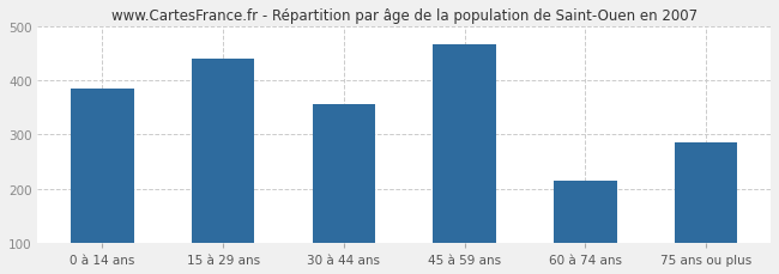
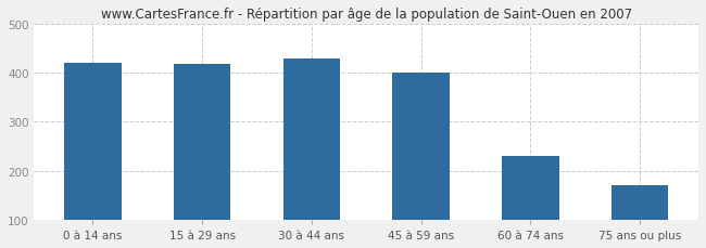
0 à 14 ans: 385 -> 420
15 à 29 ans: 440 -> 418
30 à 44 ans: 355 -> 428
45 à 59 ans: 465 -> 400
60 à 74 ans: 215 -> 230
75 ans ou plus: 285 -> 170
